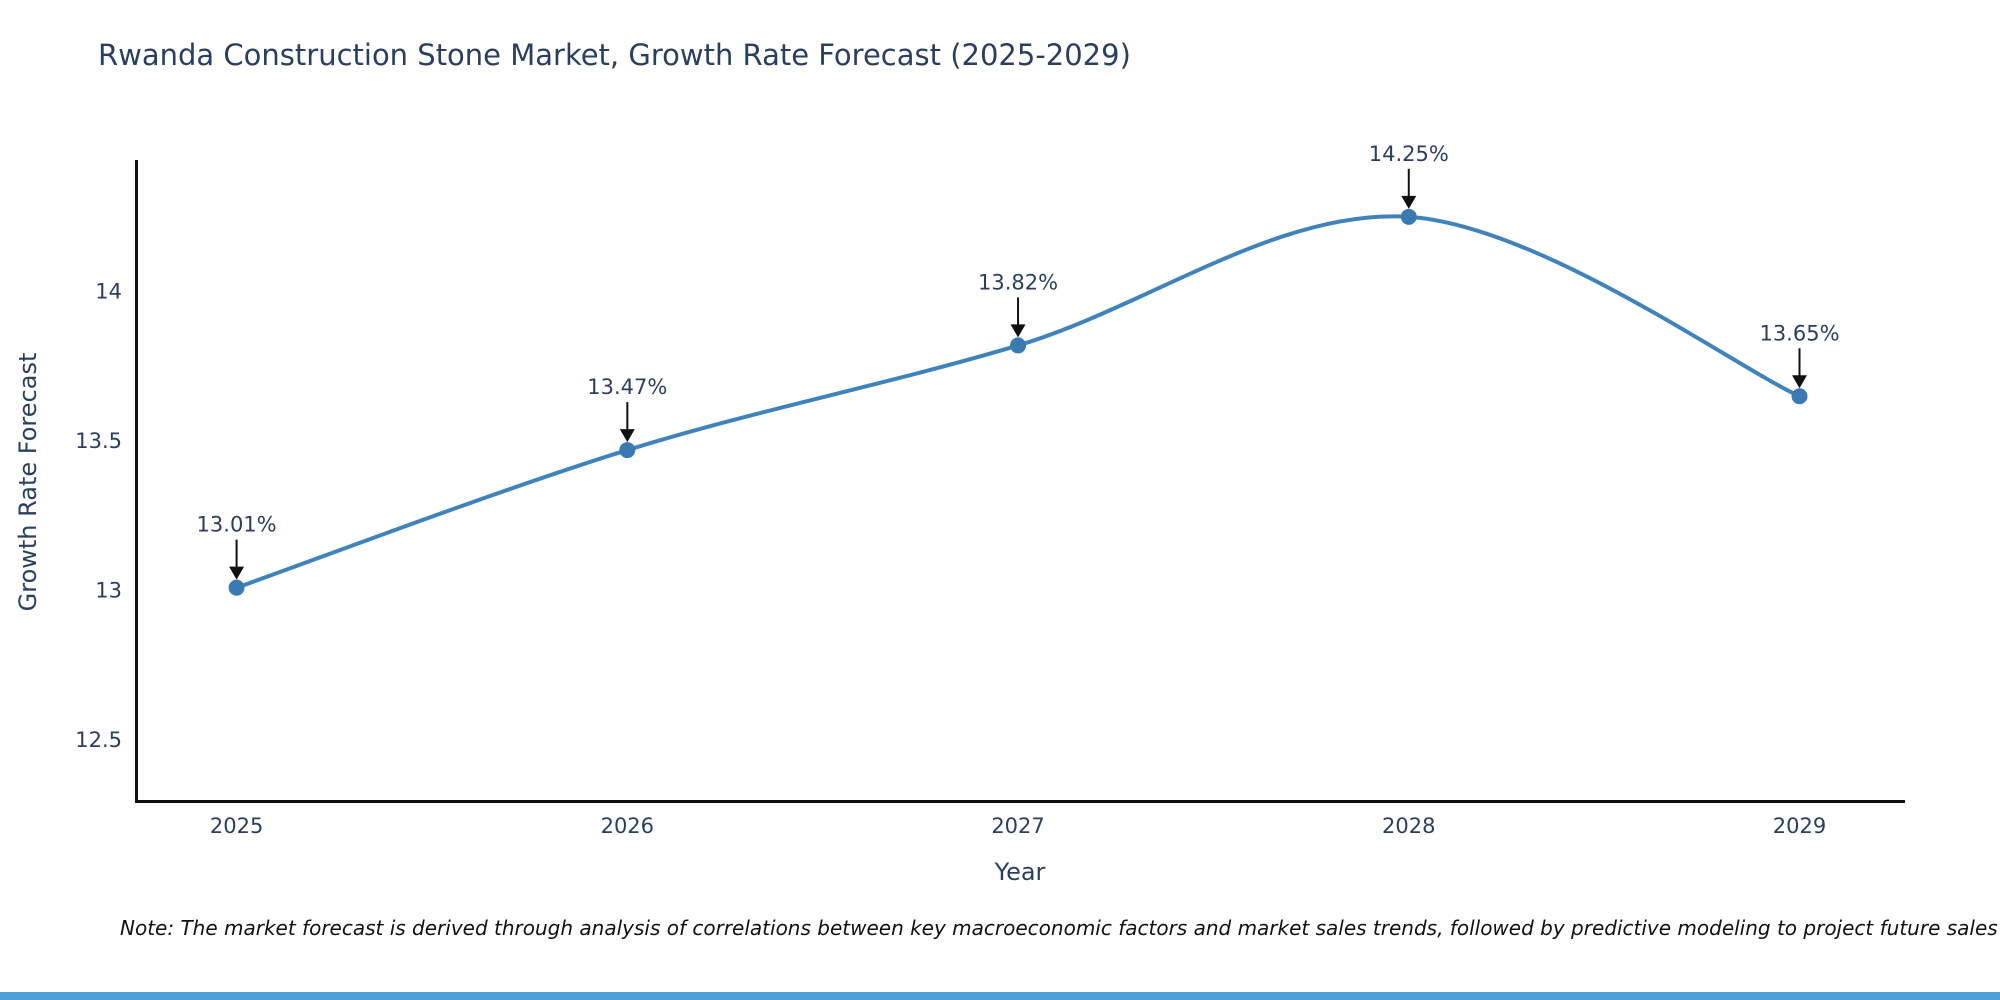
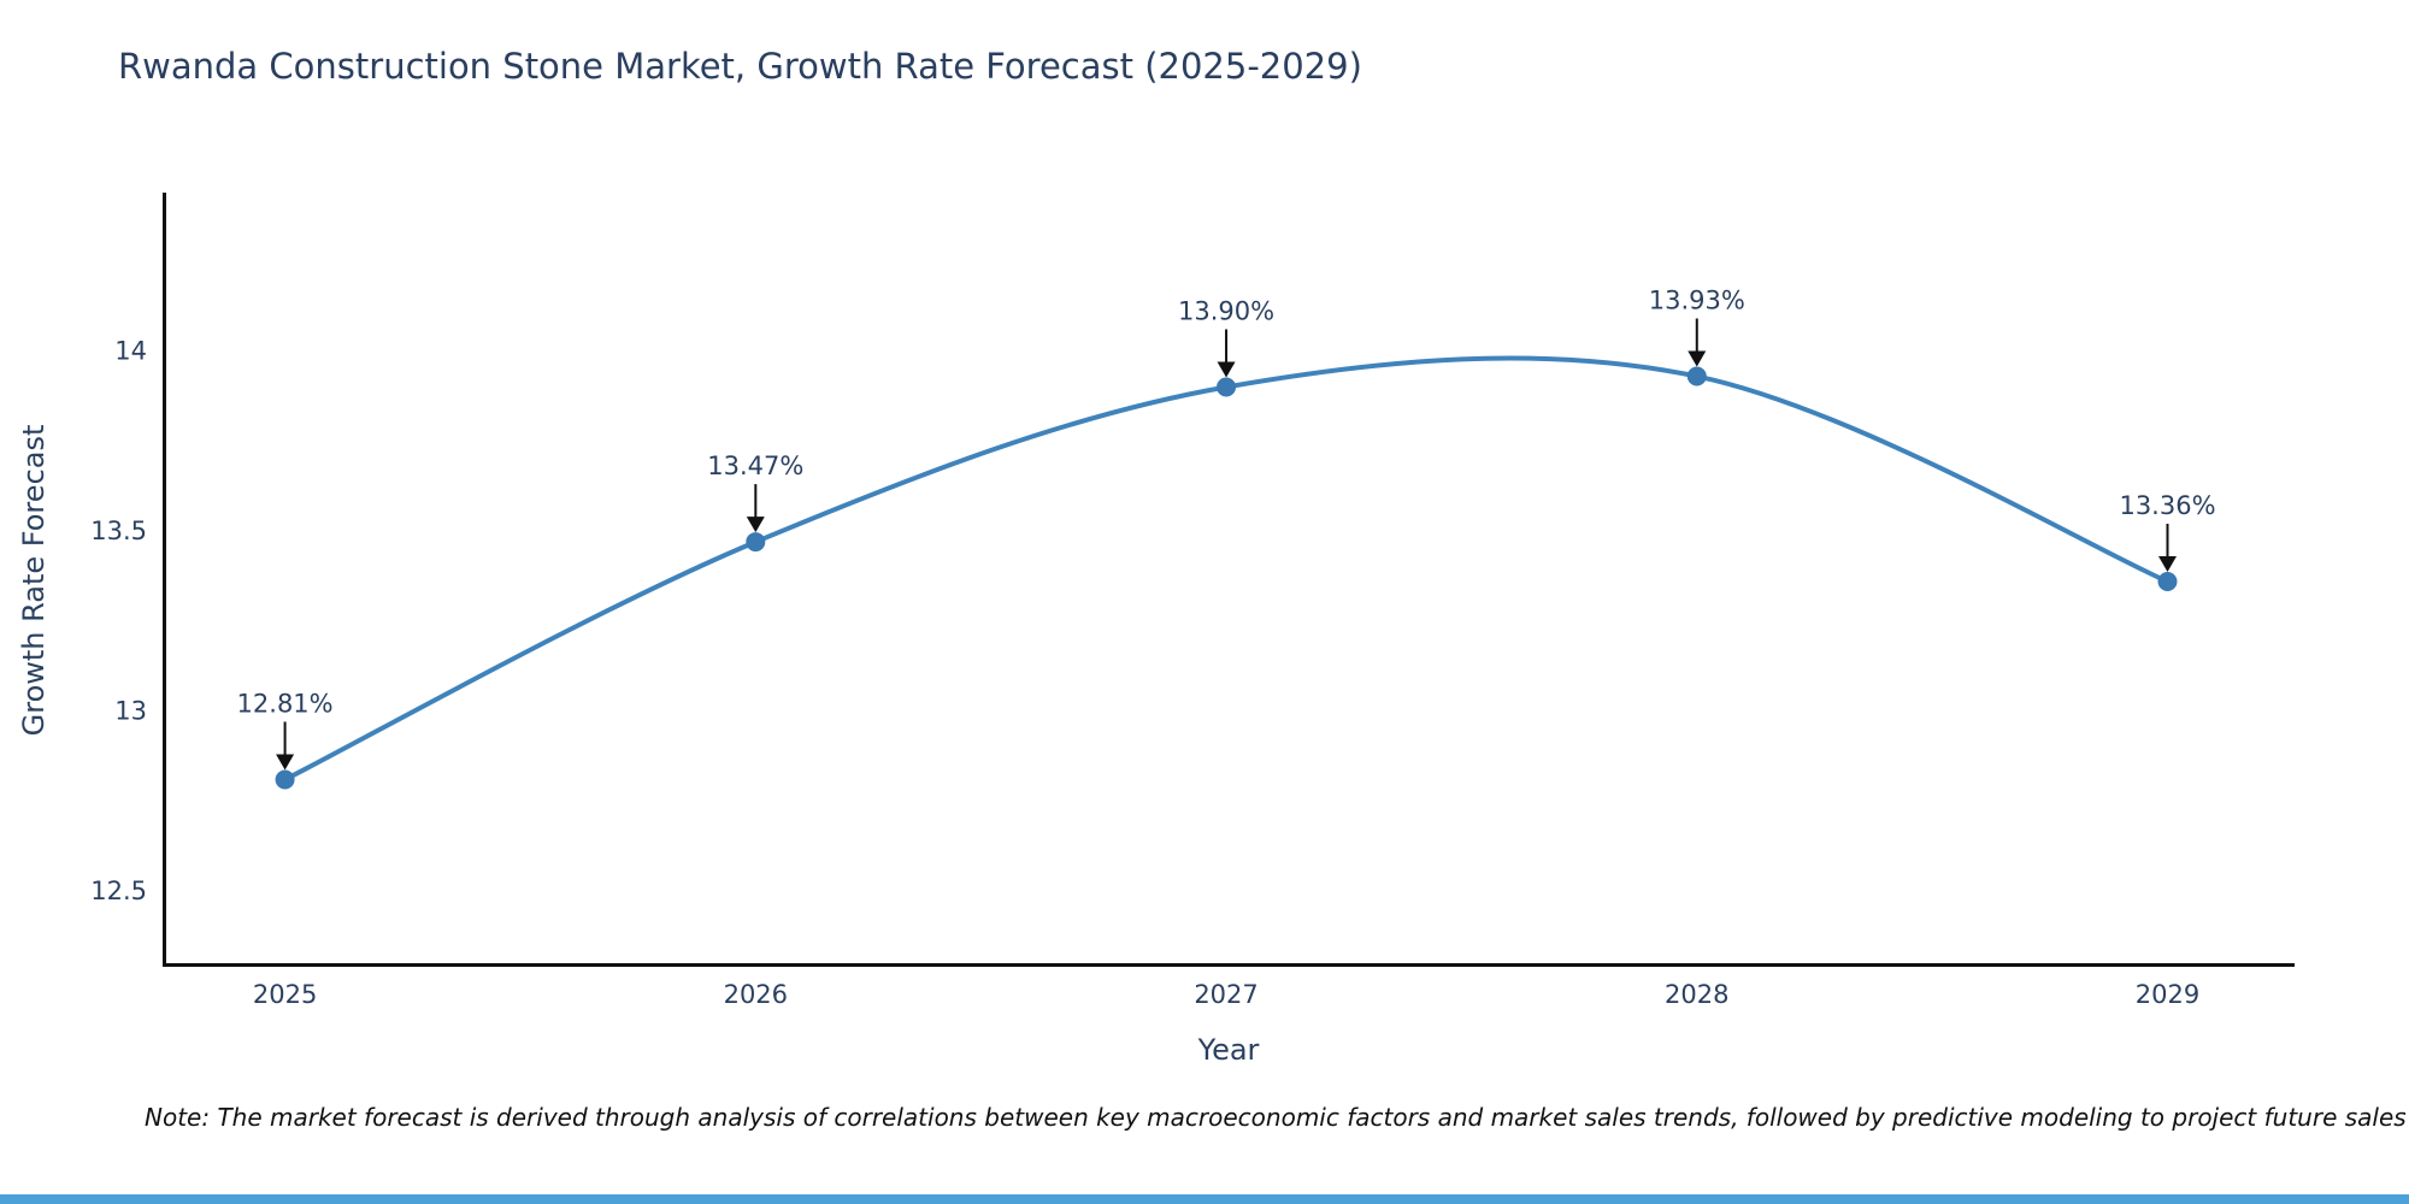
2025: 13.01% -> 12.81%
2027: 13.82% -> 13.90%
2028: 14.25% -> 13.93%
2029: 13.65% -> 13.36%
